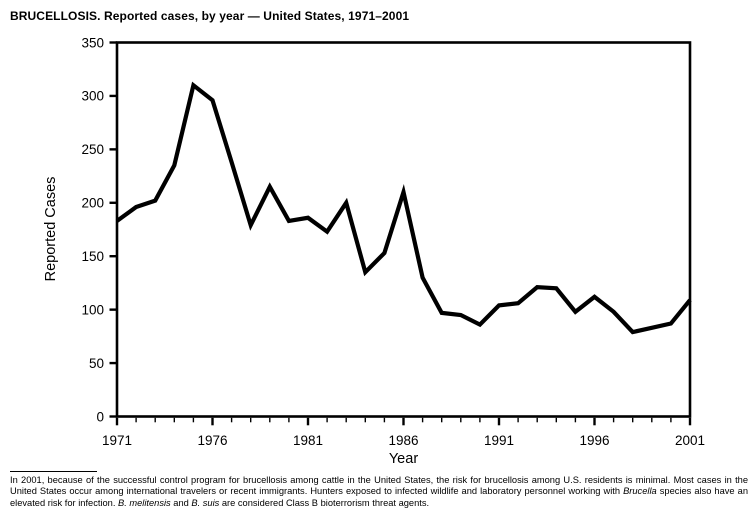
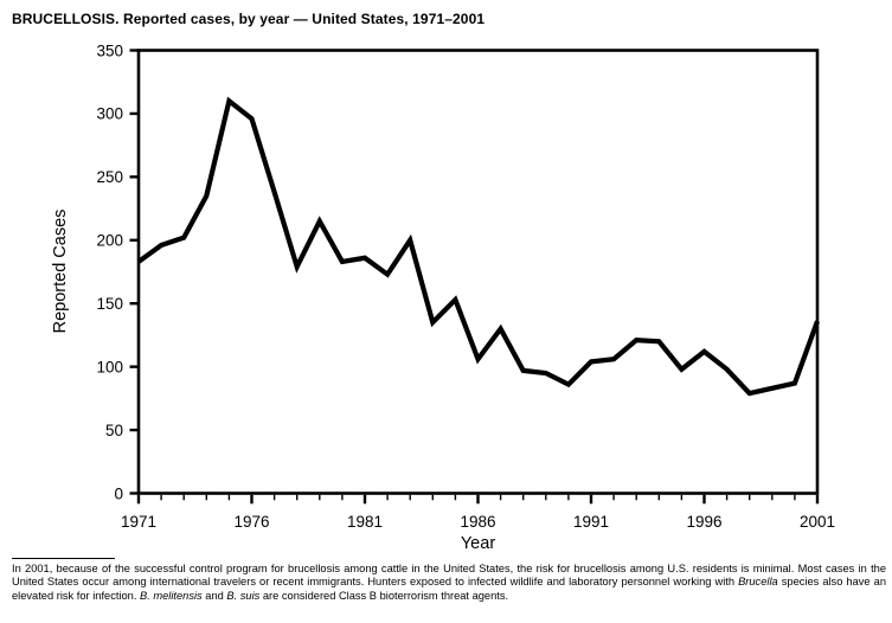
1986: 210 -> 106
2001: 109 -> 136
